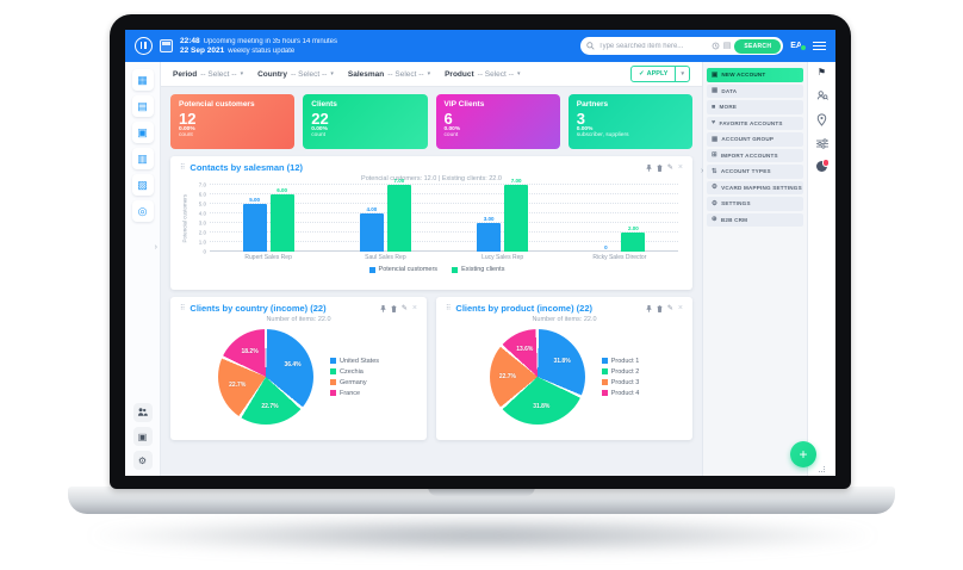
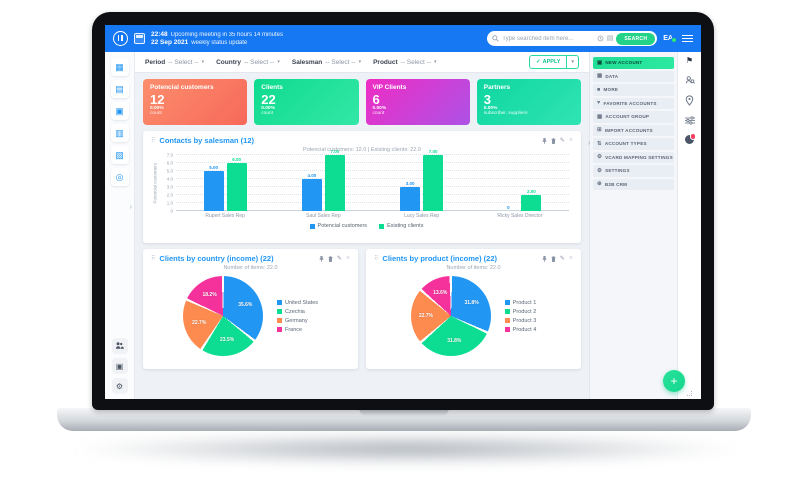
Clients by country (income) (22)/United States: 36.4% -> 35.6%
Clients by country (income) (22)/Czechia: 22.7% -> 23.5%
